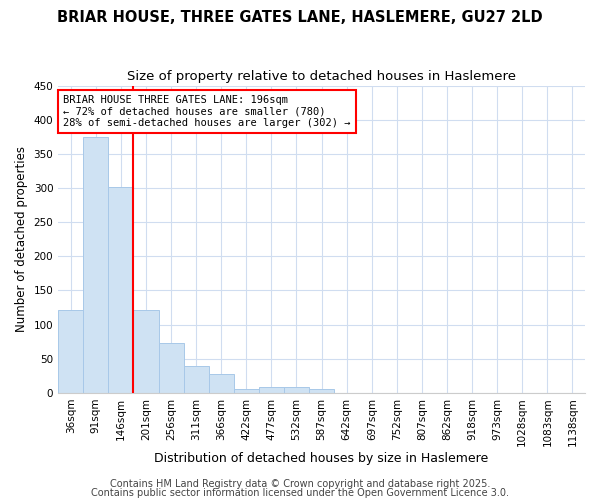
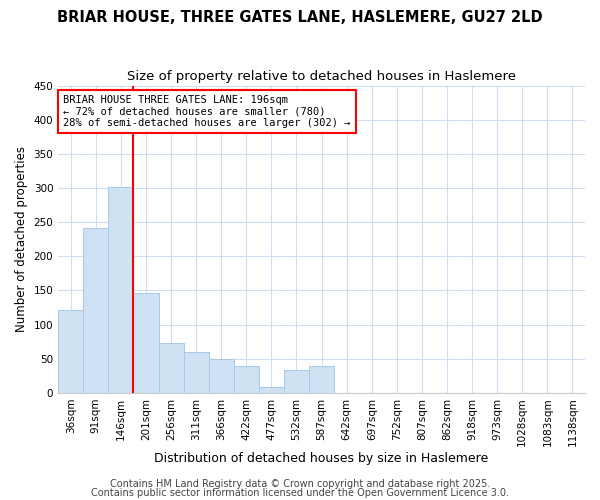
91sqm: 375 -> 242
201sqm: 122 -> 146
311sqm: 40 -> 60
366sqm: 27 -> 50
422sqm: 5 -> 40
532sqm: 9 -> 34
587sqm: 5 -> 40
